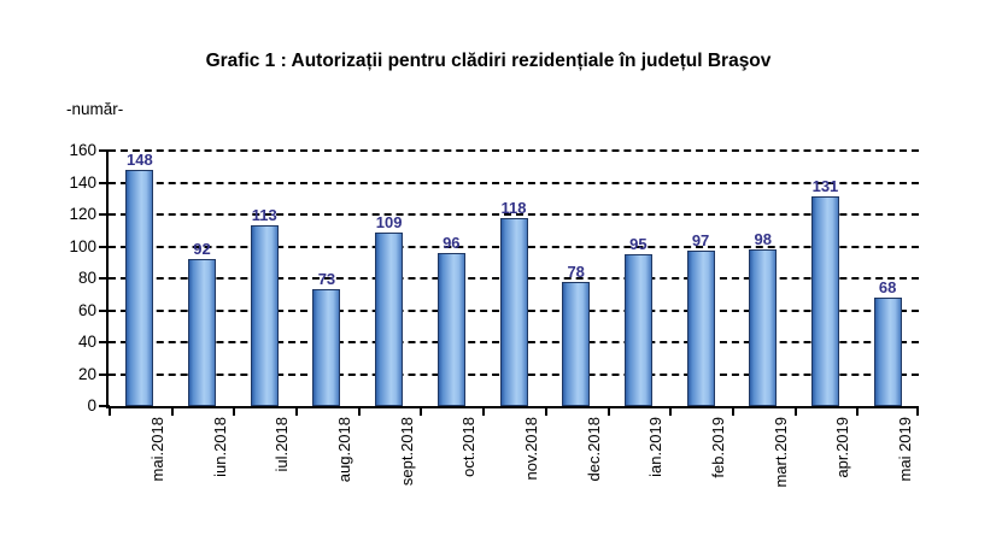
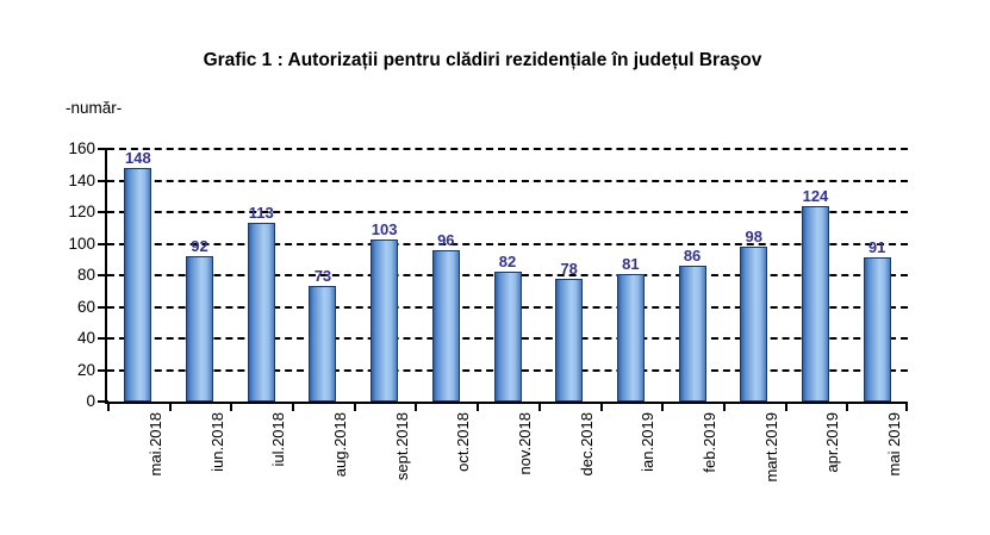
sept.2018: 109 -> 103
nov.2018: 118 -> 82
ian.2019: 95 -> 81
feb.2019: 97 -> 86
apr.2019: 131 -> 124
mai 2019: 68 -> 91
